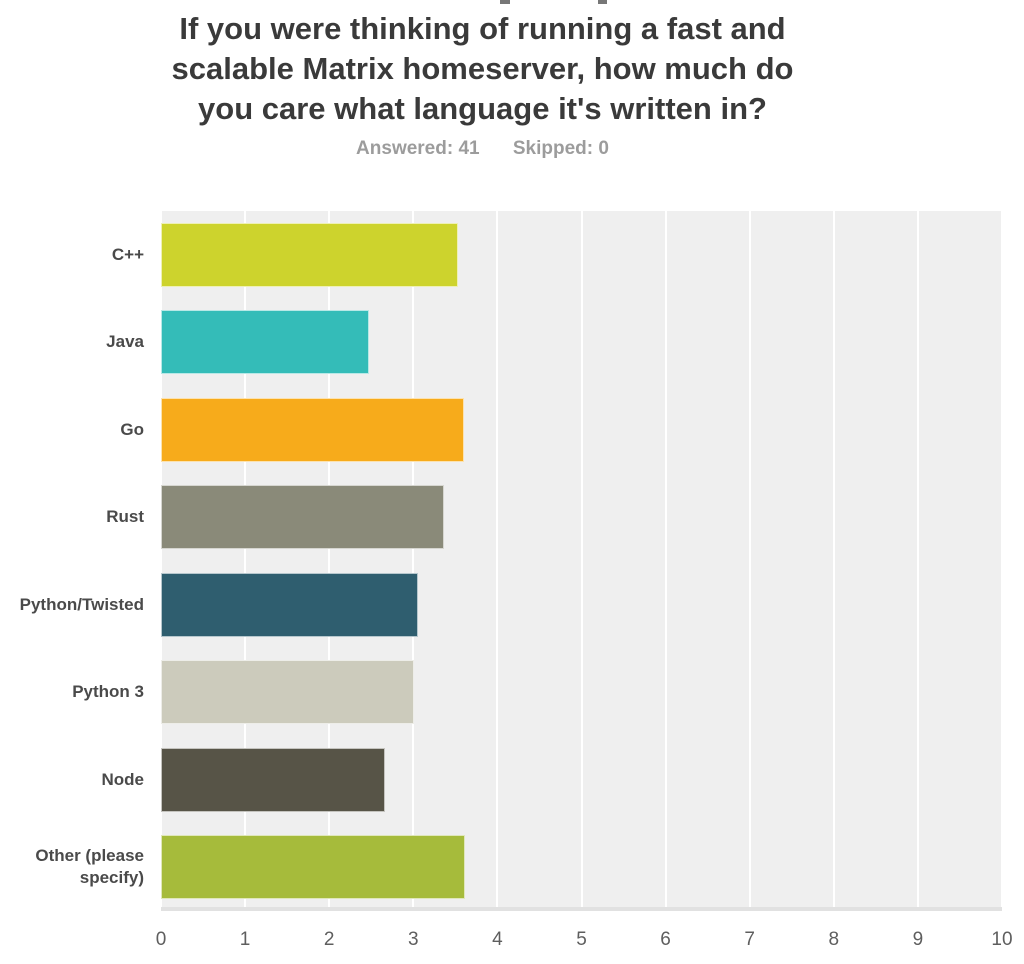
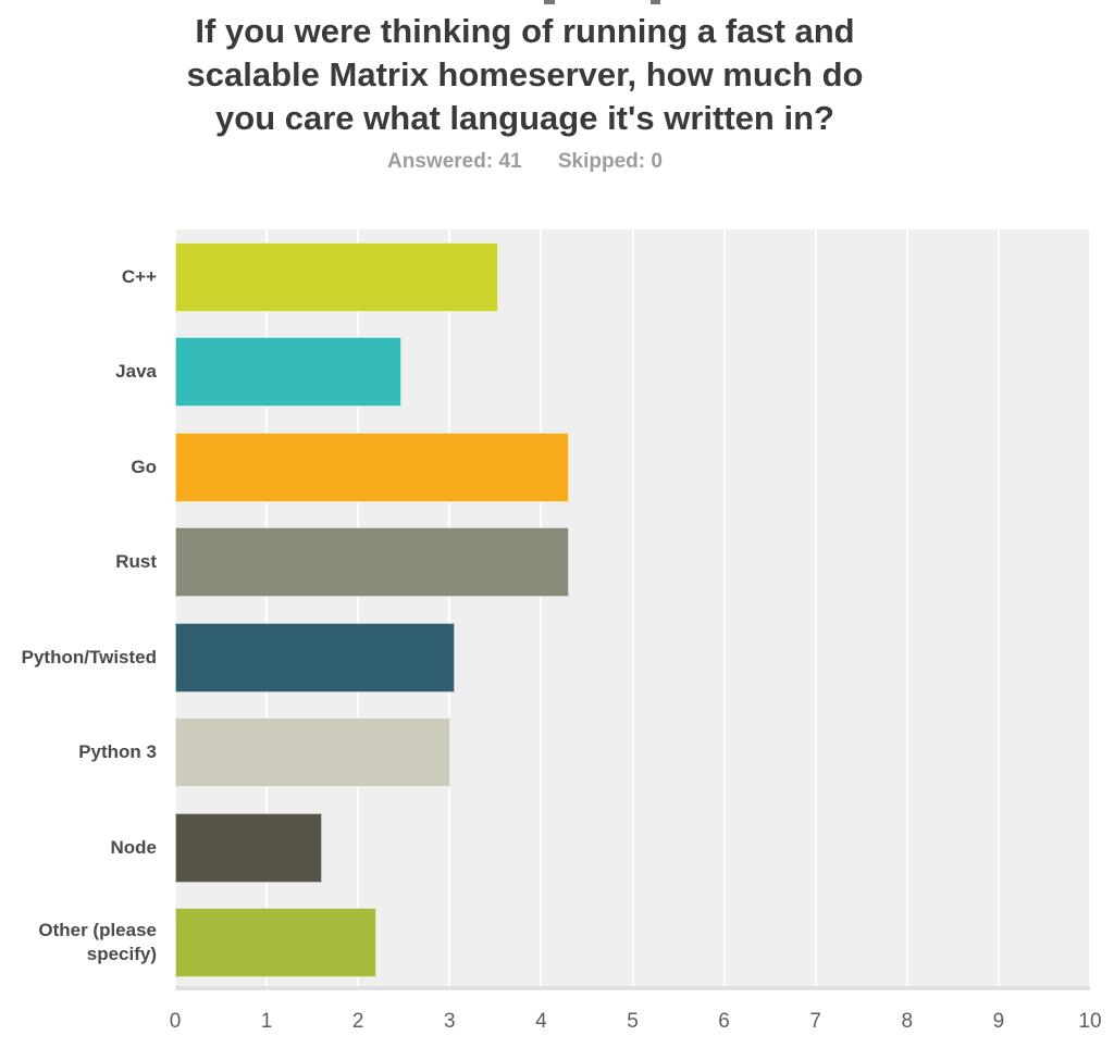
Go: 3.6 -> 4.3
Rust: 3.4 -> 4.3
Node: 2.7 -> 1.6
Other (please specify): 3.6 -> 2.2
